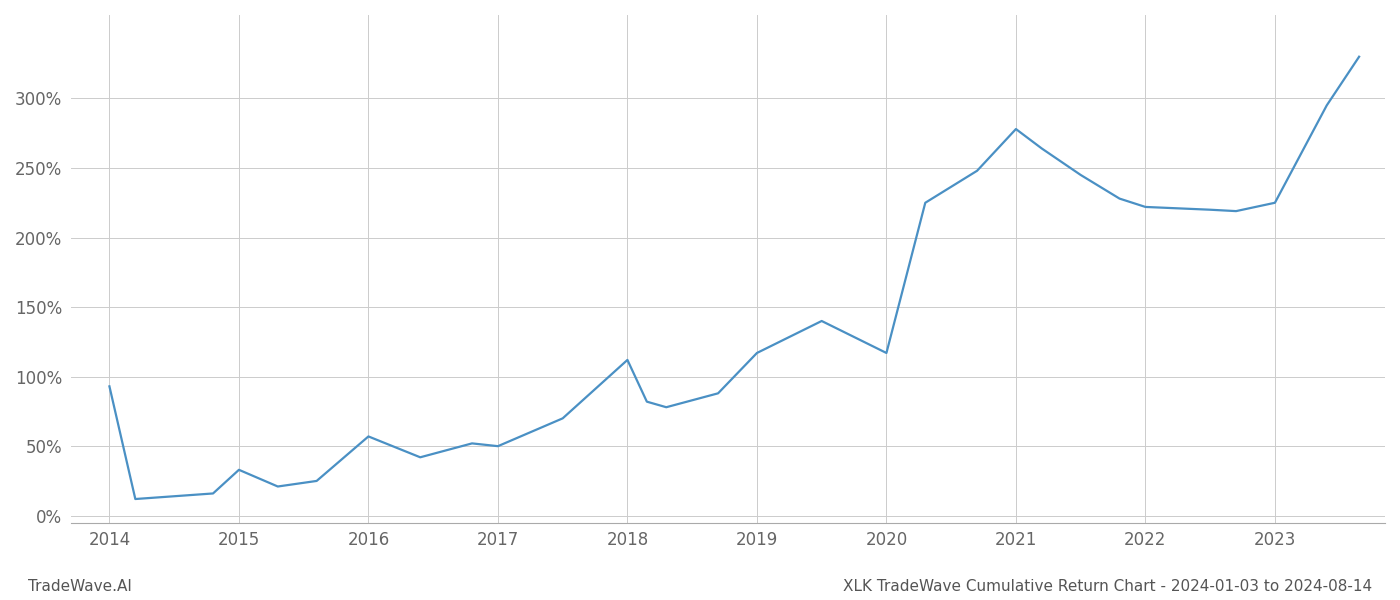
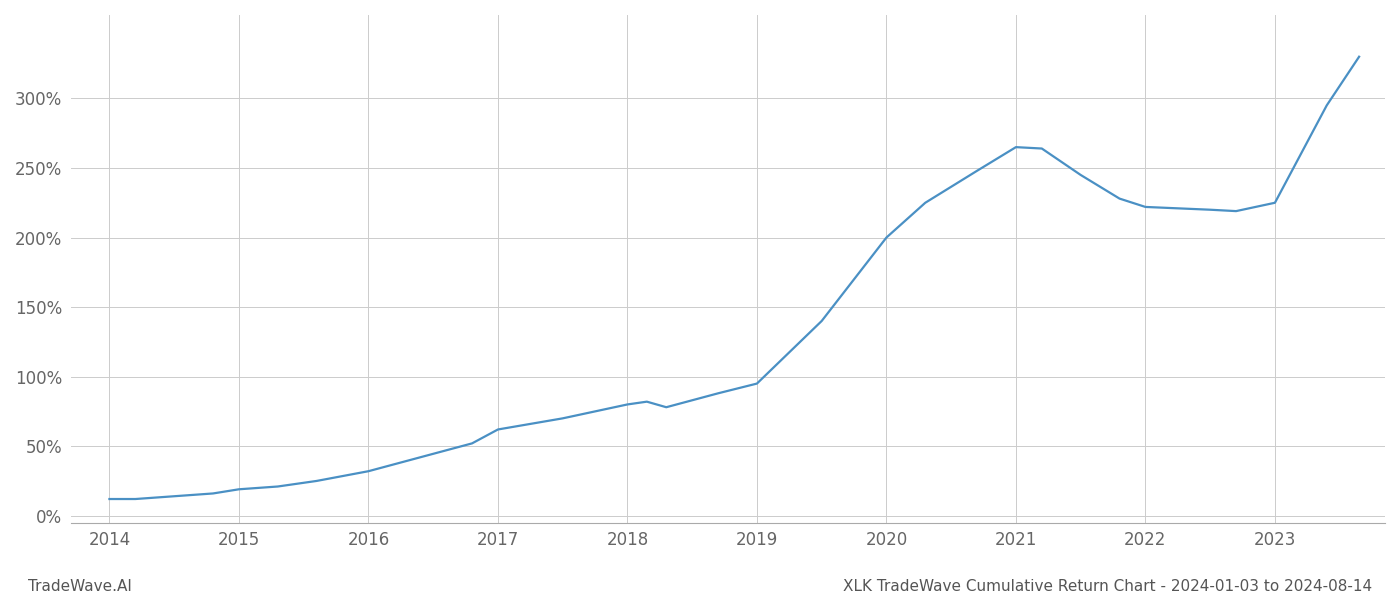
2014: 93% -> 12%
2015: 33% -> 19%
2016: 57% -> 32%
2017: 50% -> 62%
2018: 112% -> 80%
2019: 117% -> 95%
2020: 117% -> 200%
2021: 278% -> 265%
